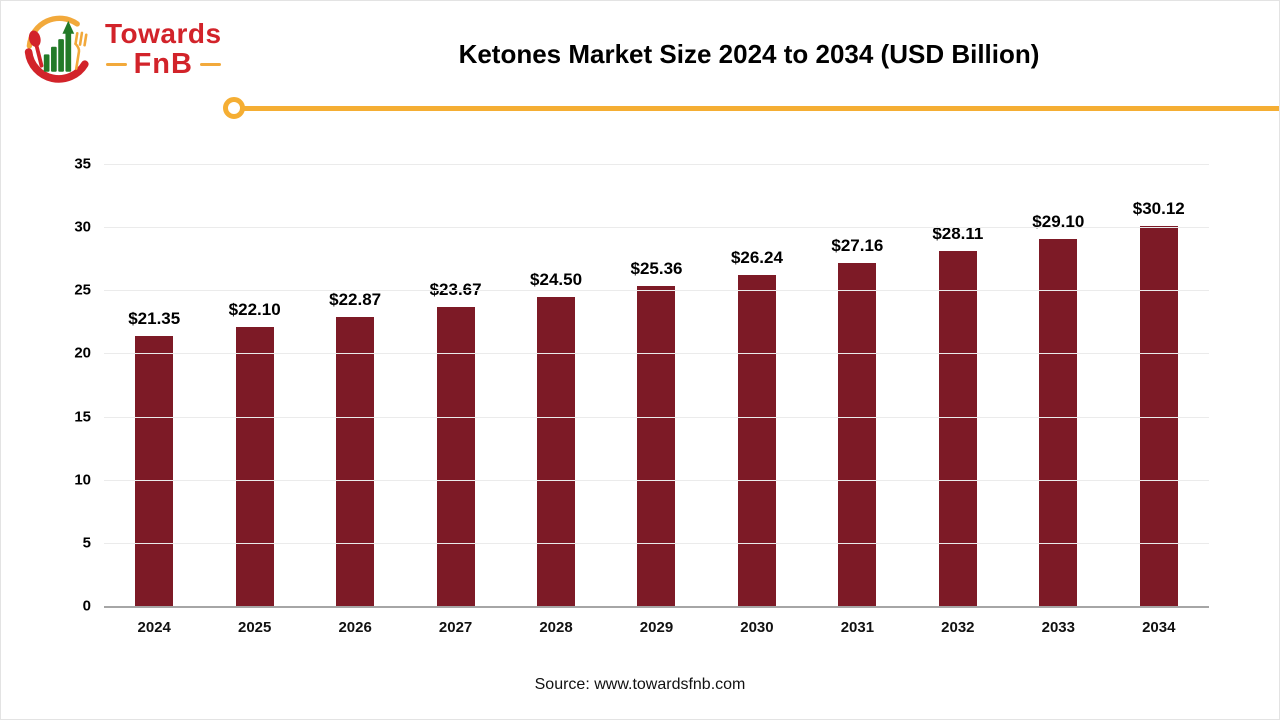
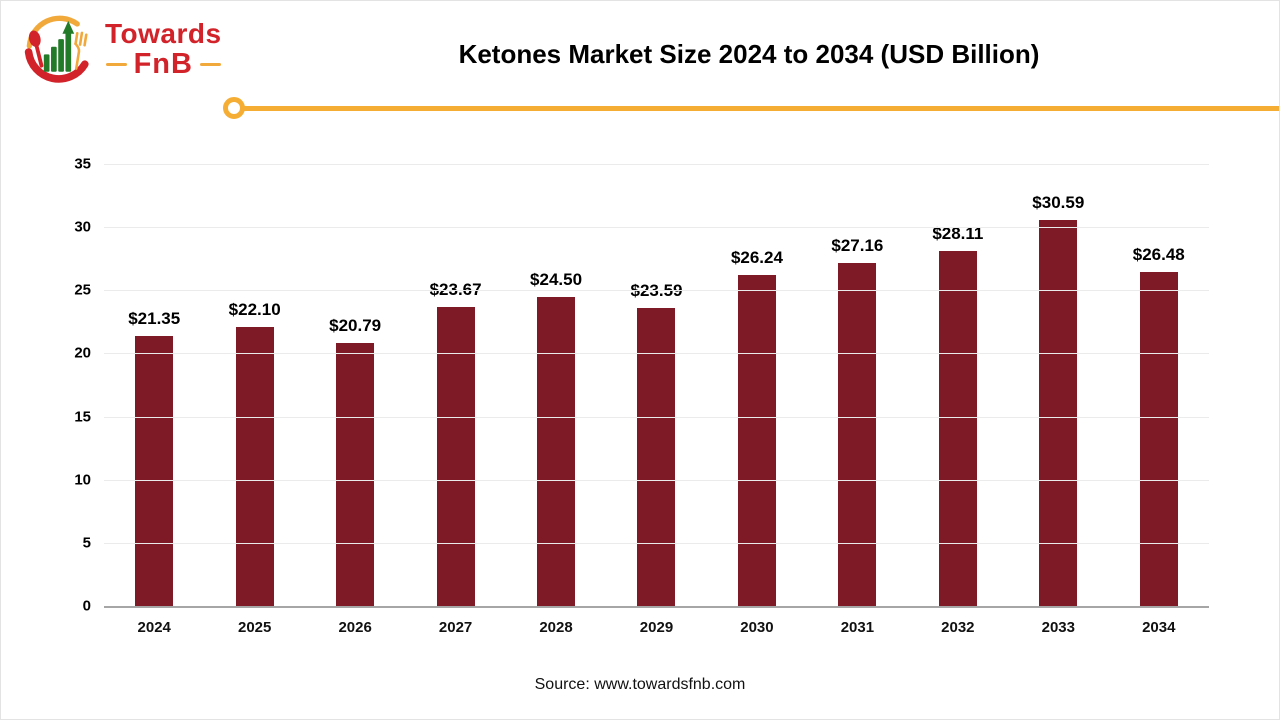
2026: $22.87 -> $20.79
2029: $25.36 -> $23.59
2033: $29.10 -> $30.59
2034: $30.12 -> $26.48
